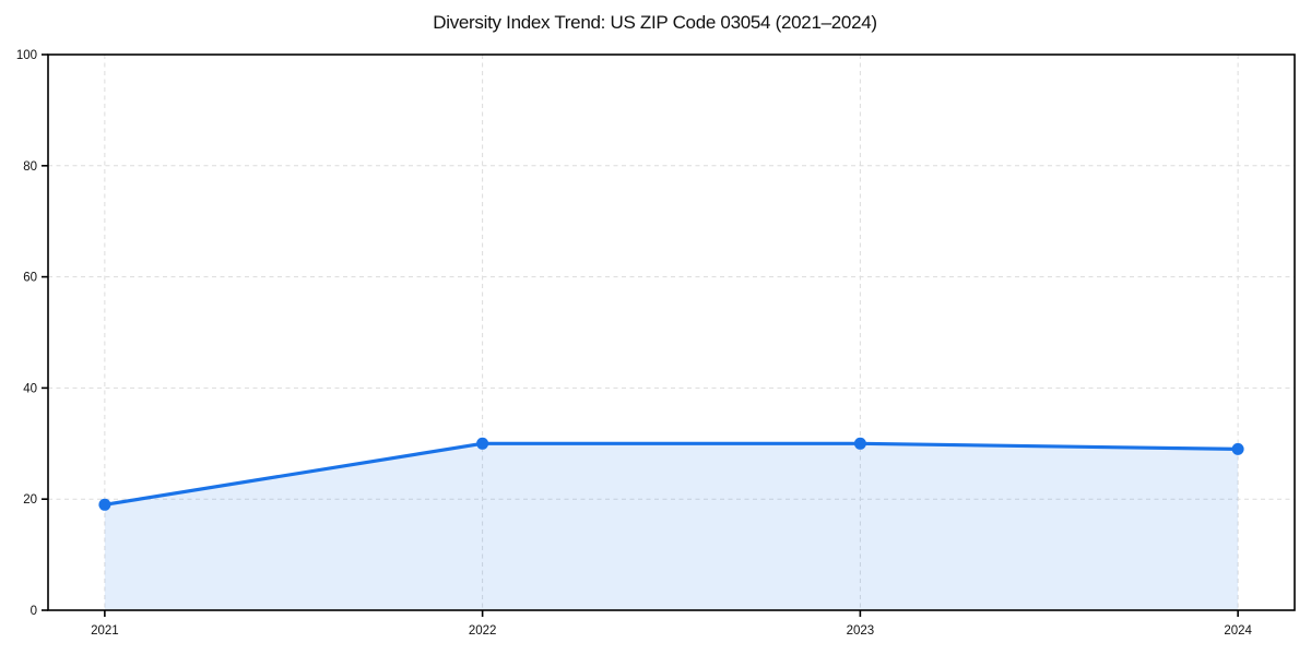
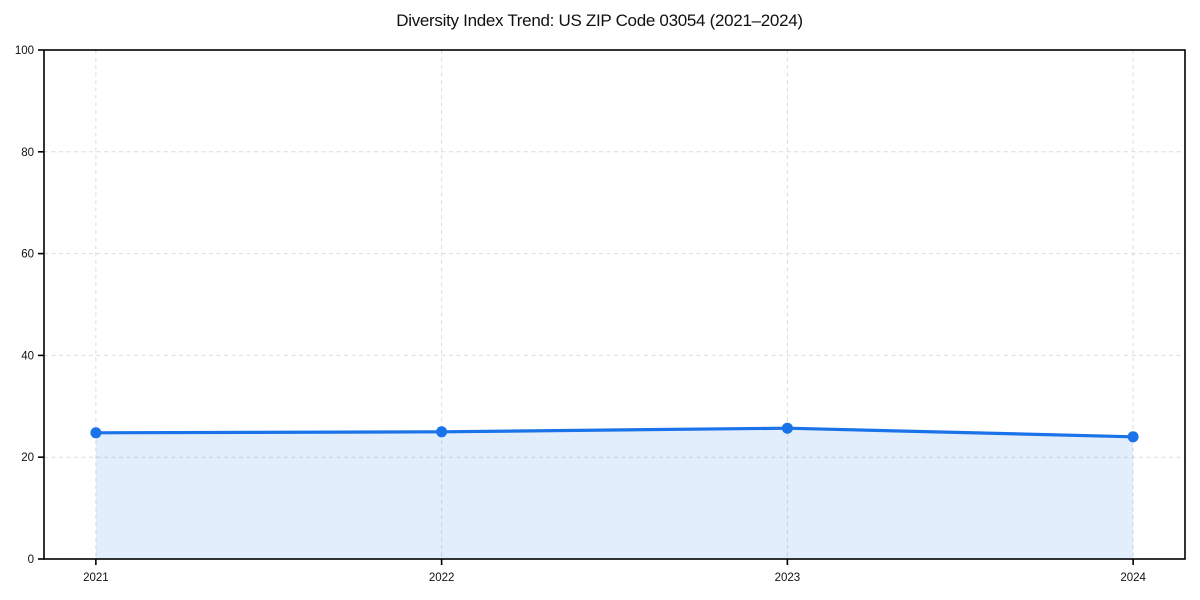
2021: 19 -> 25
2022: 30 -> 25
2023: 30 -> 26
2024: 29 -> 24
